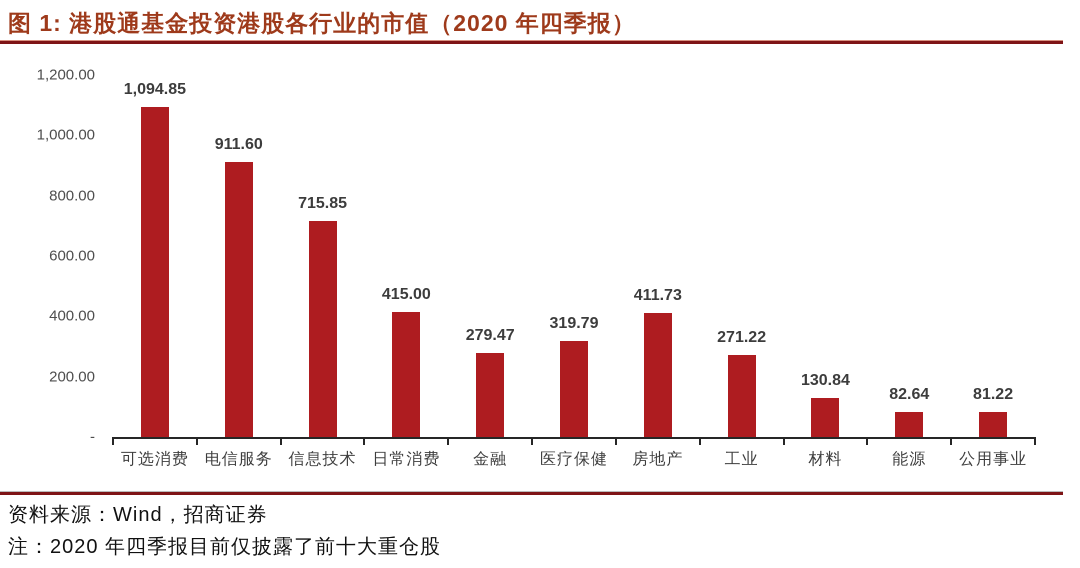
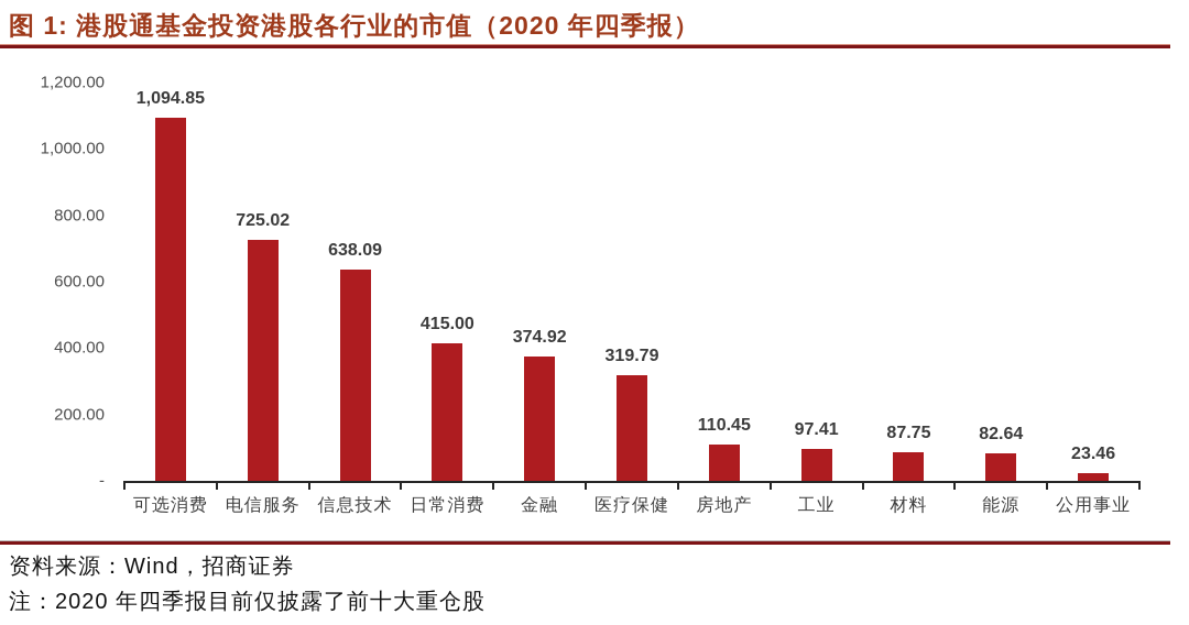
电信服务: 911.60 -> 725.02
信息技术: 715.85 -> 638.09
金融: 279.47 -> 374.92
房地产: 411.73 -> 110.45
工业: 271.22 -> 97.41
材料: 130.84 -> 87.75
公用事业: 81.22 -> 23.46
